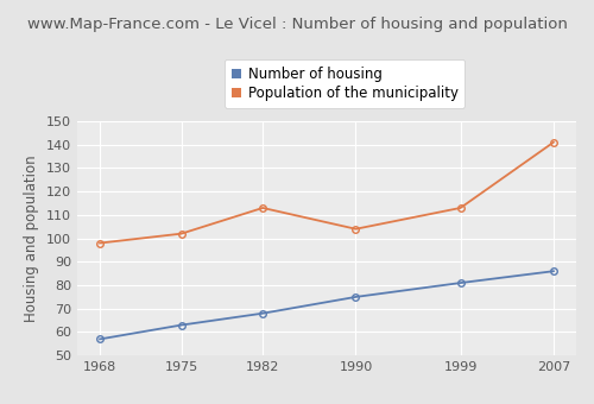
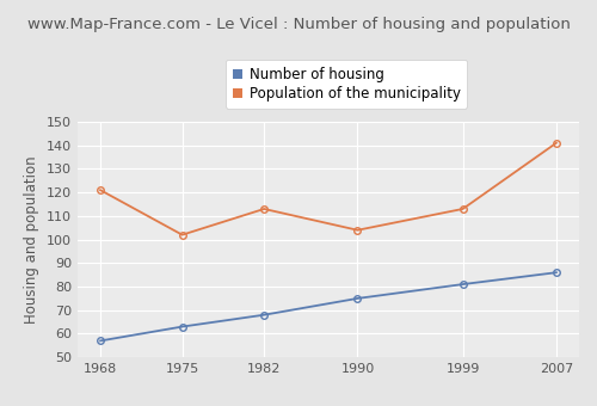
Population of the municipality/1968: 98 -> 121
